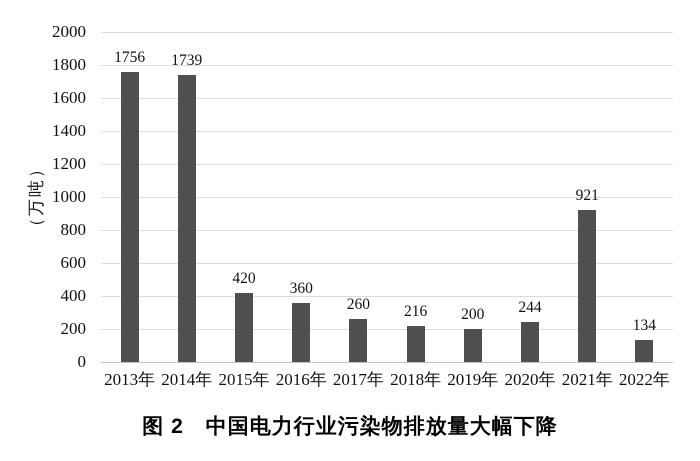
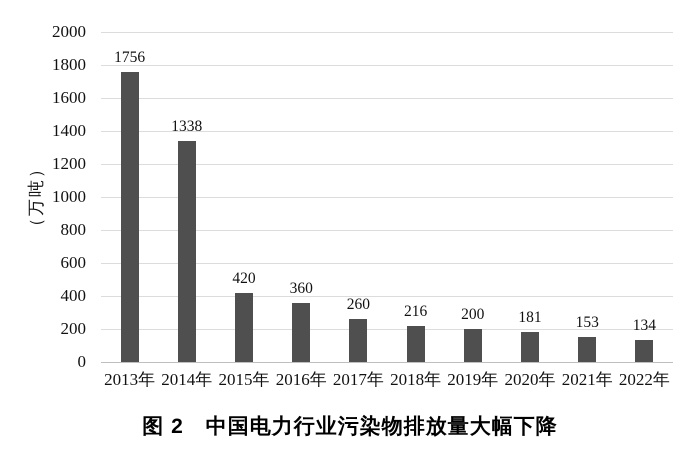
2014年: 1739 -> 1338
2020年: 244 -> 181
2021年: 921 -> 153
